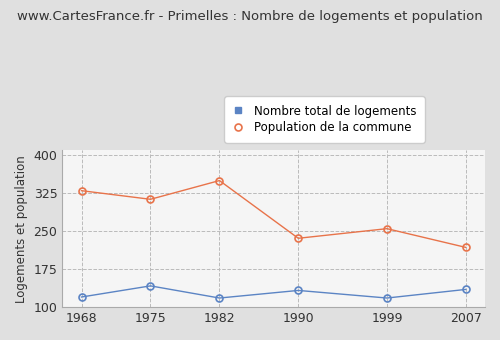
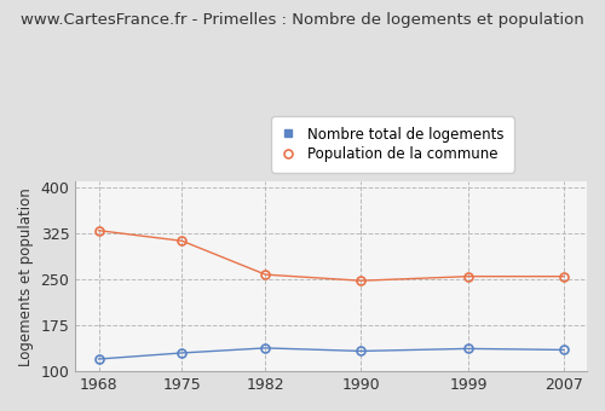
Nombre total de logements/1975: 142 -> 130
Nombre total de logements/1982: 118 -> 138
Population de la commune/1982: 350 -> 258
Population de la commune/1990: 236 -> 248
Nombre total de logements/1999: 118 -> 137
Population de la commune/2007: 218 -> 255
